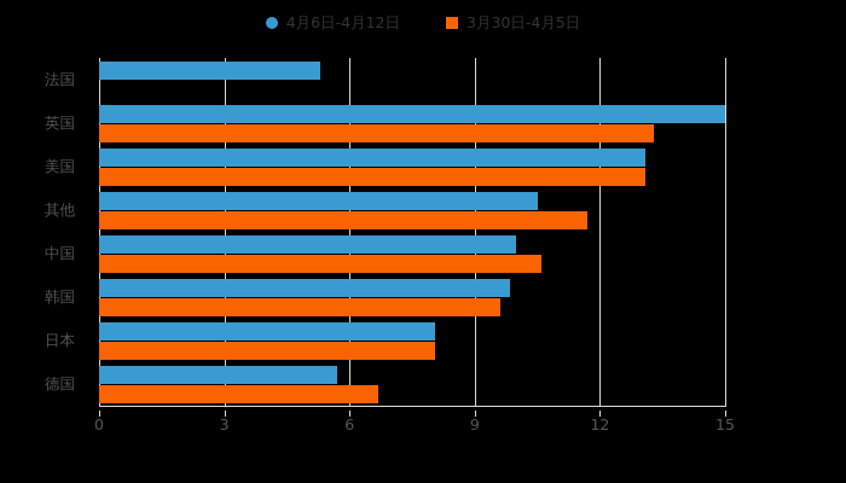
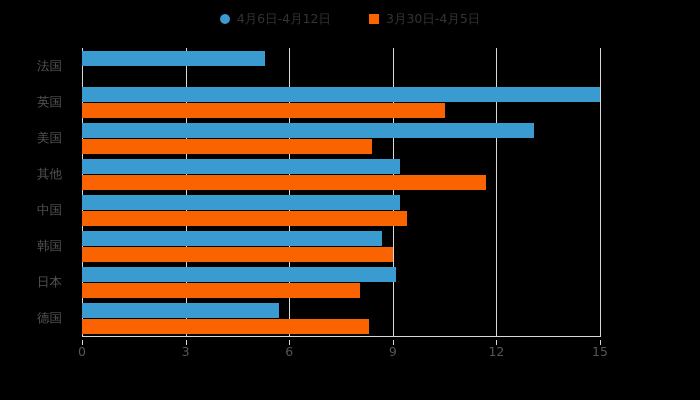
3月30日-4月5日/英国: 13.3 -> 10.5
3月30日-4月5日/美国: 13.1 -> 8.4
4月6日-4月12日/其他: 10.5 -> 9.2
4月6日-4月12日/中国: 10.0 -> 9.2
3月30日-4月5日/中国: 10.6 -> 9.4
4月6日-4月12日/韩国: 9.8 -> 8.7
3月30日-4月5日/韩国: 9.6 -> 9.0
4月6日-4月12日/日本: 8.1 -> 9.1
3月30日-4月5日/德国: 6.7 -> 8.3
